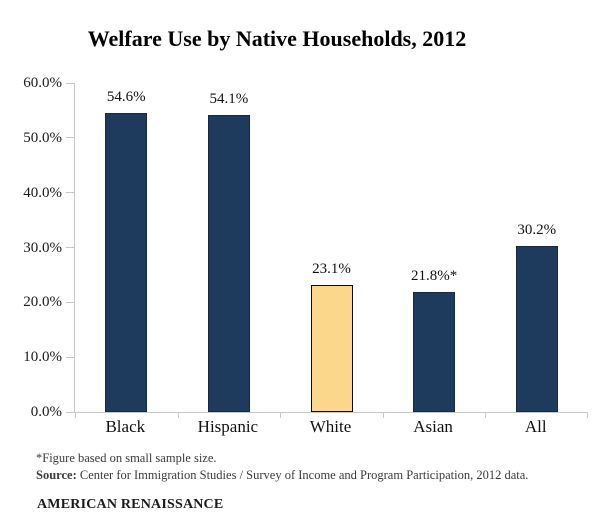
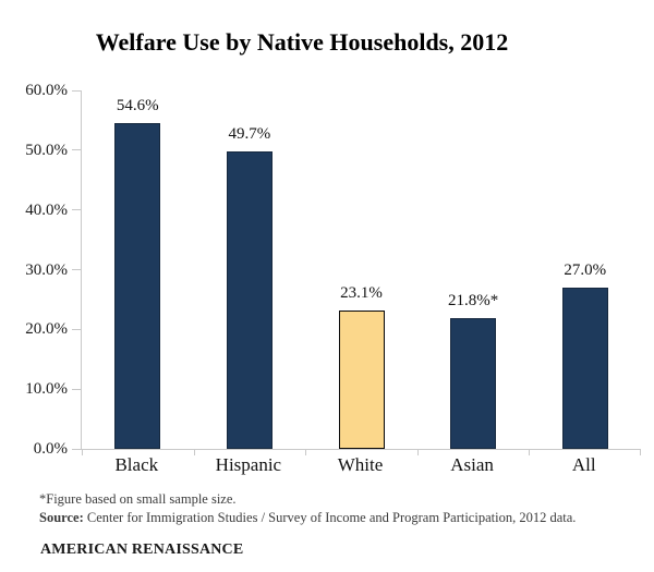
Hispanic: 54.1% -> 49.7%
All: 30.2% -> 27.0%
